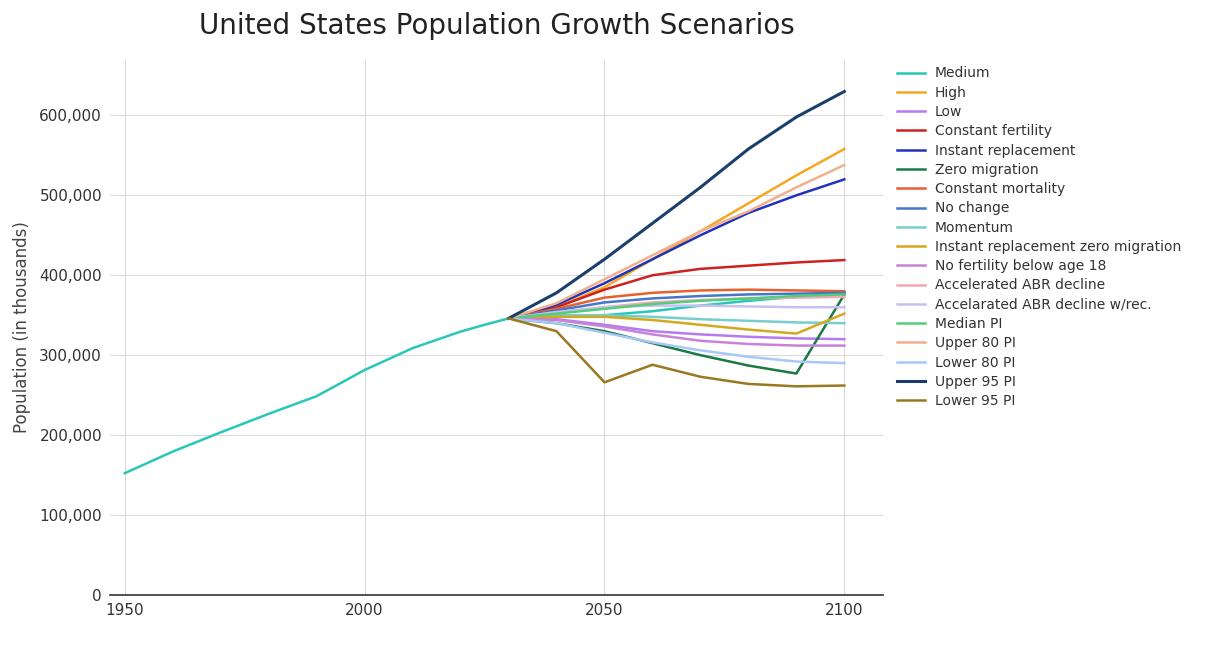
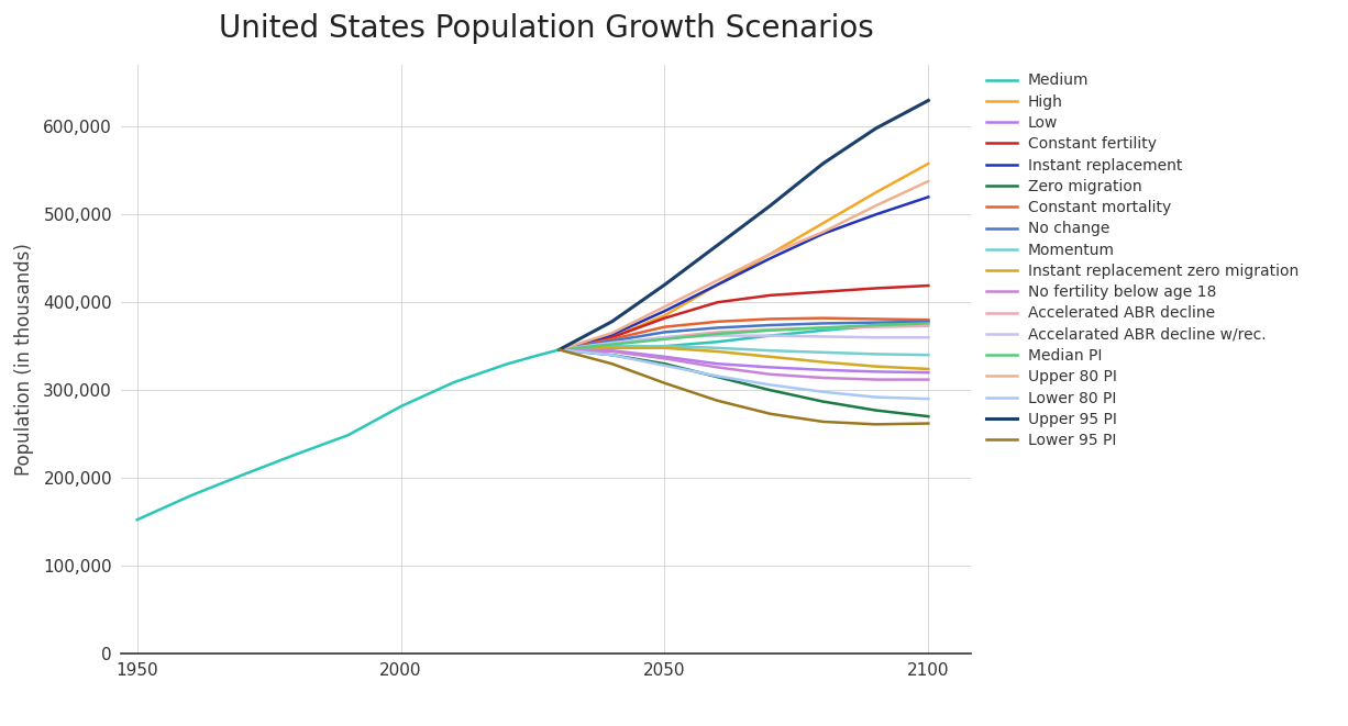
Lower 95 PI/2050: 266,000 -> 308,000
Zero migration/2100: 376,000 -> 270,000
Instant replacement zero migration/2100: 352,000 -> 324,000
